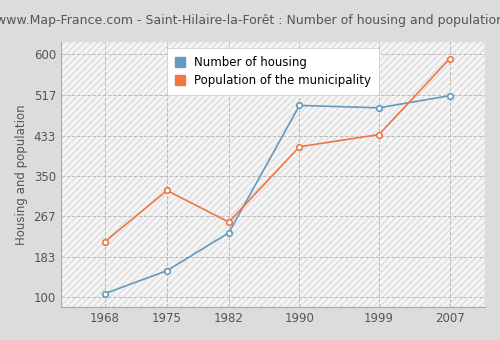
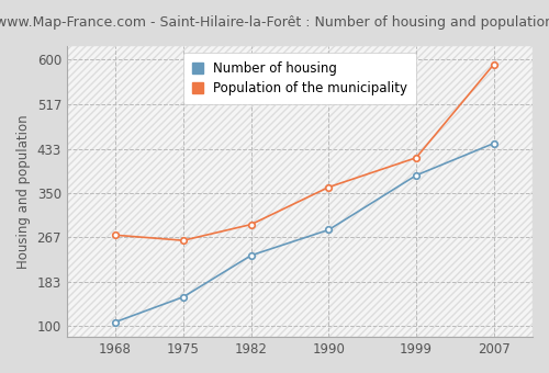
Population of the municipality/1968: 215 -> 271
Population of the municipality/1975: 320 -> 261
Population of the municipality/1982: 255 -> 291
Number of housing/1990: 495 -> 281
Population of the municipality/1990: 410 -> 361
Number of housing/1999: 490 -> 383
Population of the municipality/1999: 435 -> 416
Number of housing/2007: 515 -> 443
